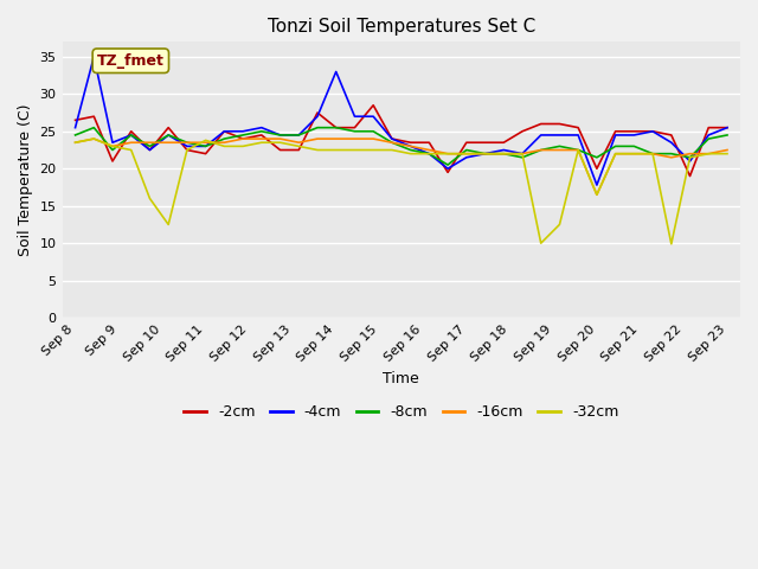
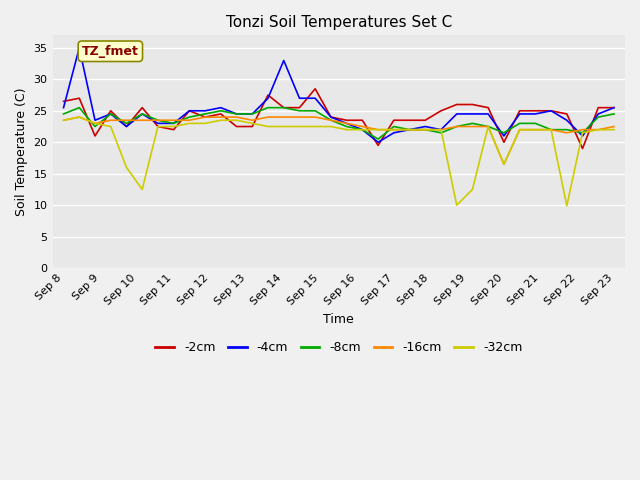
-32cm/Sep 11: 23.8 -> 22.5
-4cm/Sep 20: 17.8 -> 21.0
